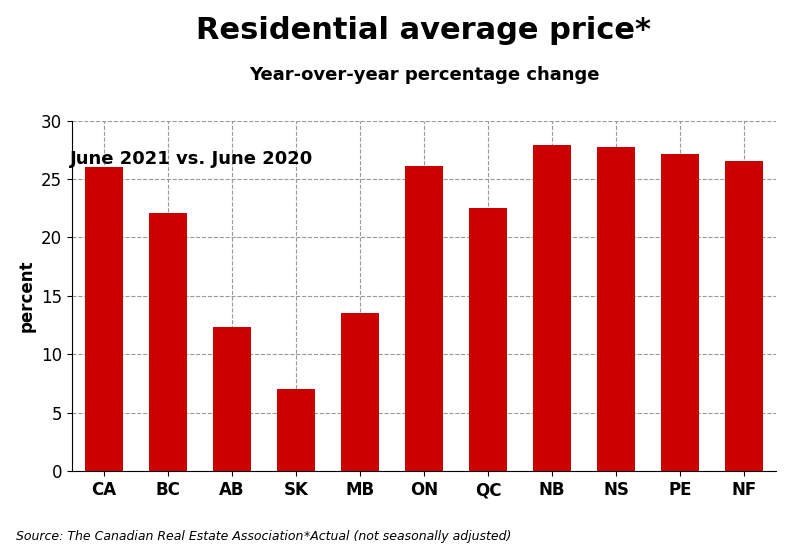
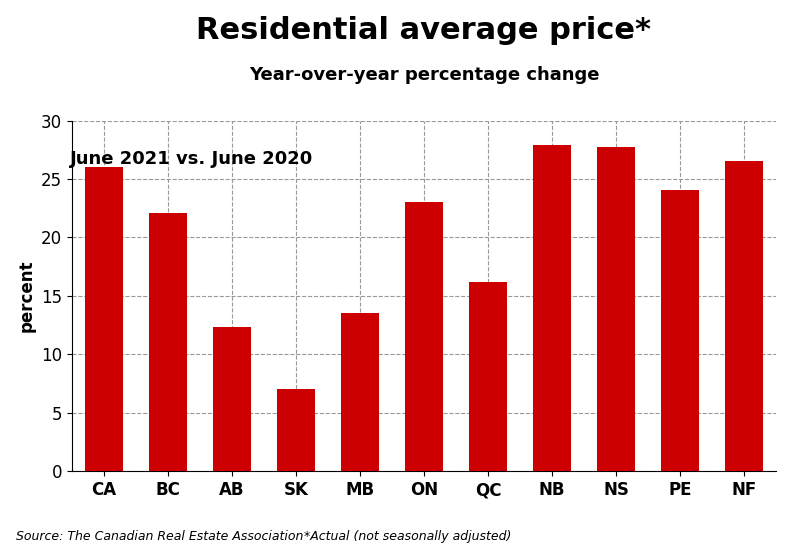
ON: 26.1 -> 23.0
QC: 22.5 -> 16.2
PE: 27.1 -> 24.1
